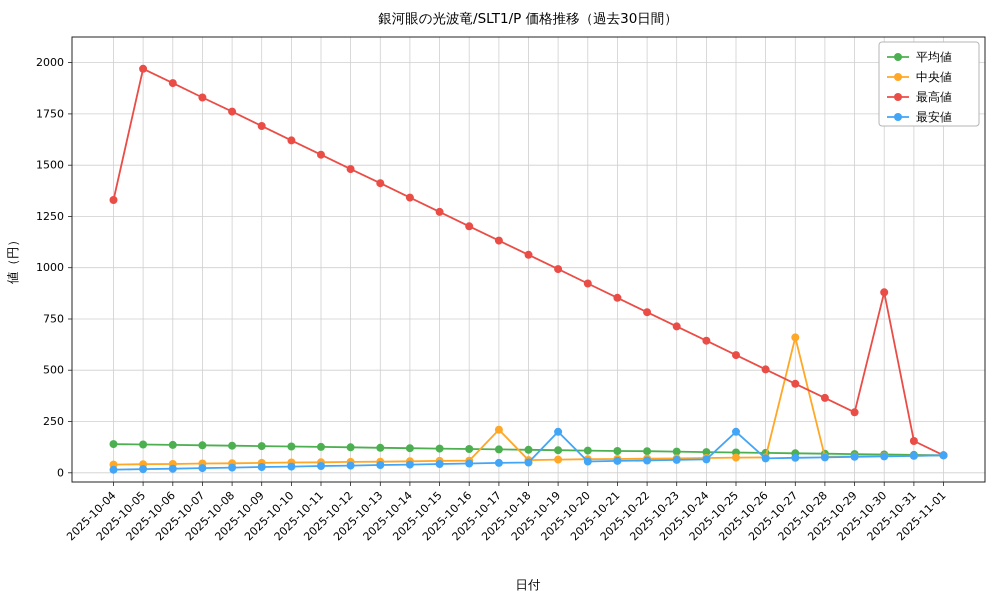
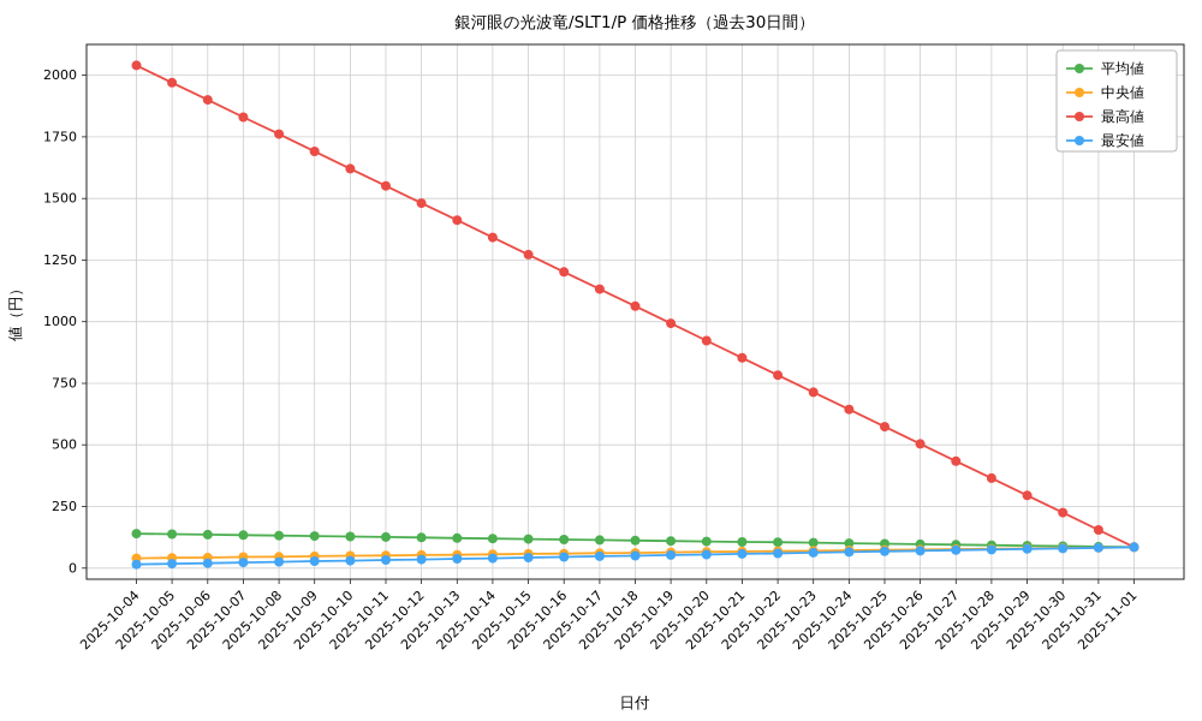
最高値/2025-10-04: 1330 -> 2040
中央値/2025-10-17: 210 -> 60
最安値/2025-10-19: 200 -> 50
最安値/2025-10-25: 200 -> 70
中央値/2025-10-27: 660 -> 80
最高値/2025-10-30: 880 -> 220
